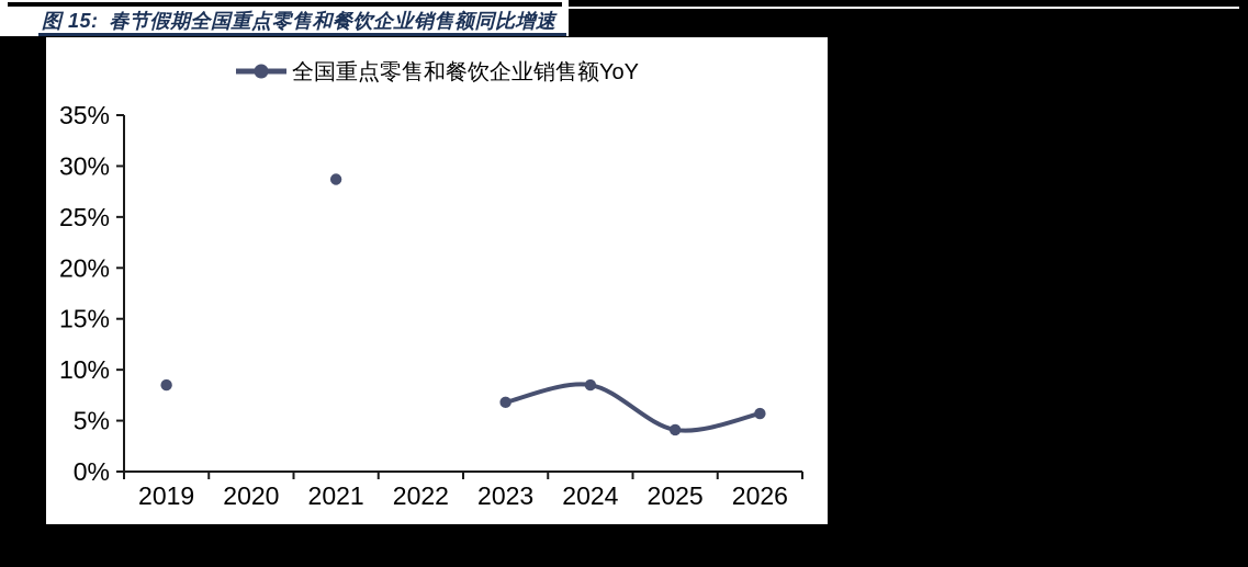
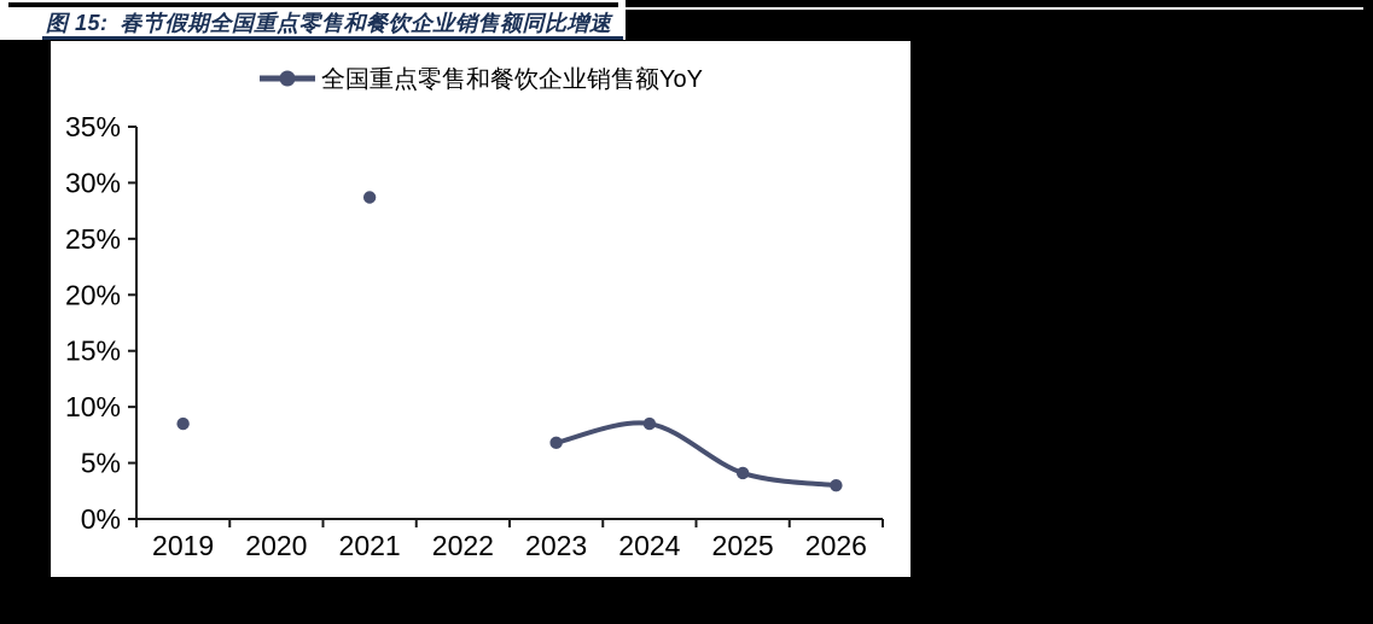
2026: 6% -> 3%
